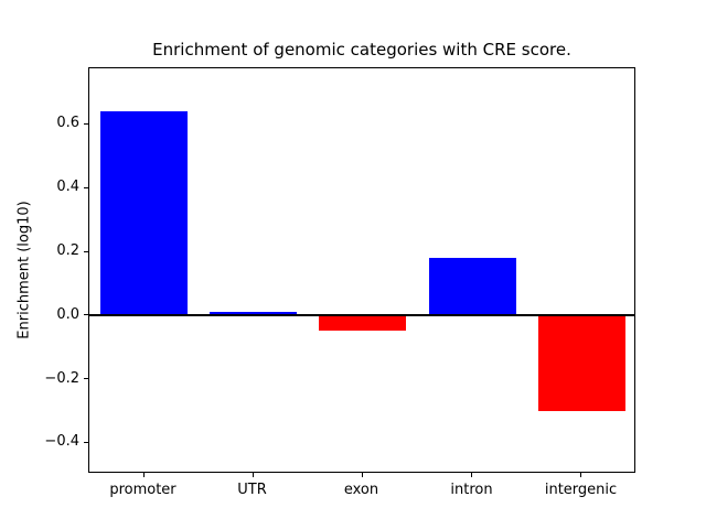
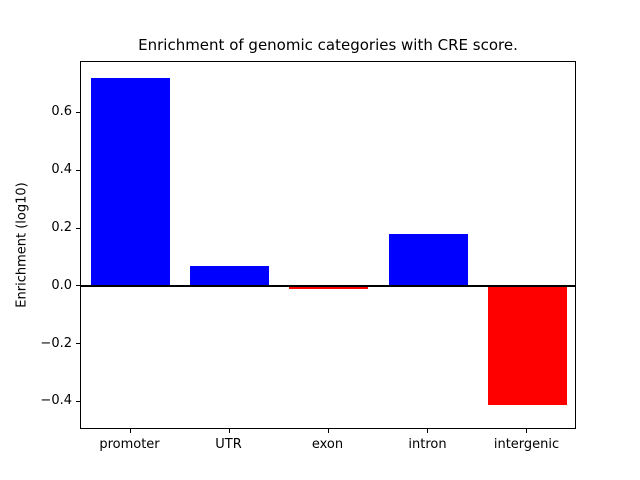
promoter: 0.64 -> 0.72
UTR: 0.01 -> 0.07
exon: -0.05 -> -0.01
intergenic: -0.30 -> -0.41
